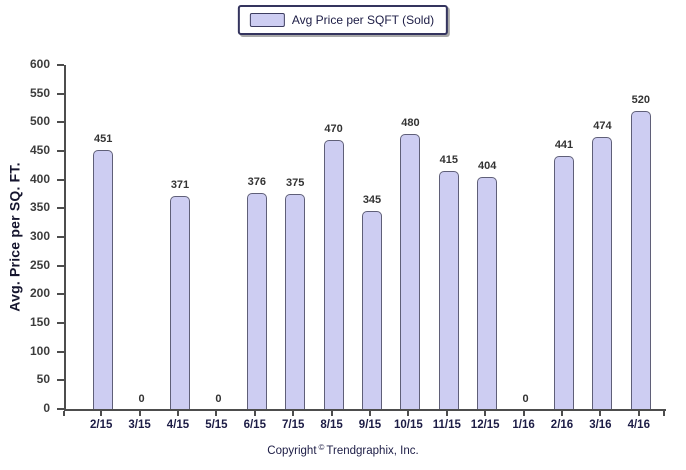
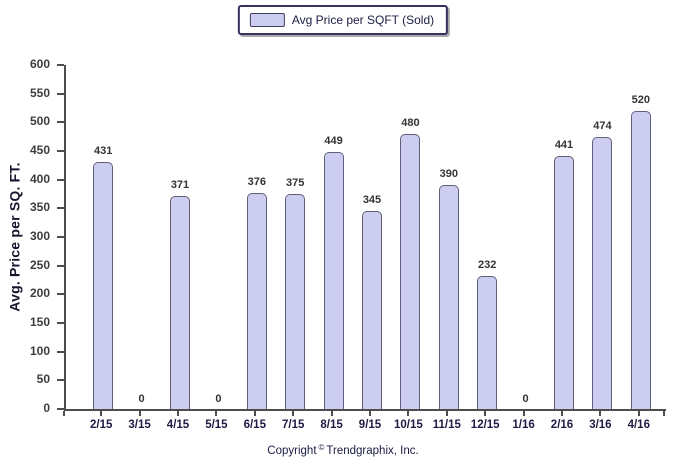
2/15: 451 -> 431
8/15: 470 -> 449
11/15: 415 -> 390
12/15: 404 -> 232
